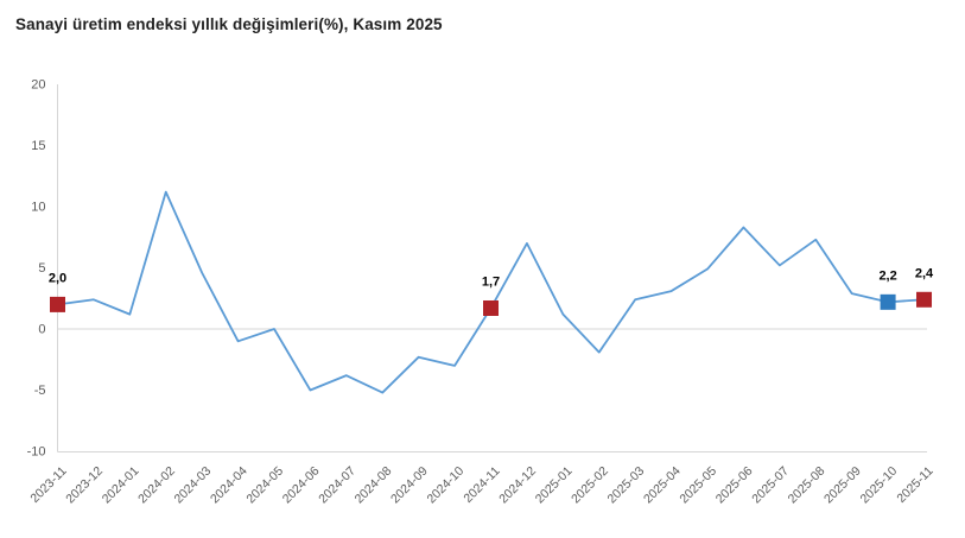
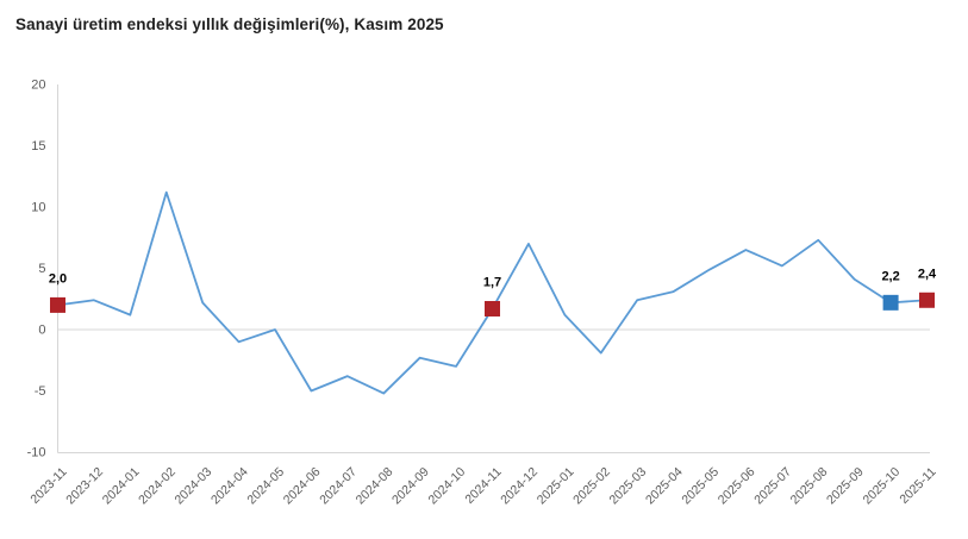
2024-03: 4.6 -> 2.2
2025-06: 8.3 -> 6.5
2025-09: 2.9 -> 4.1
